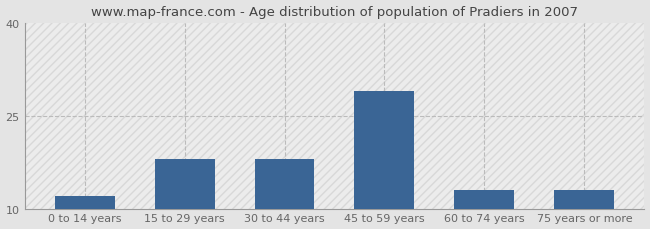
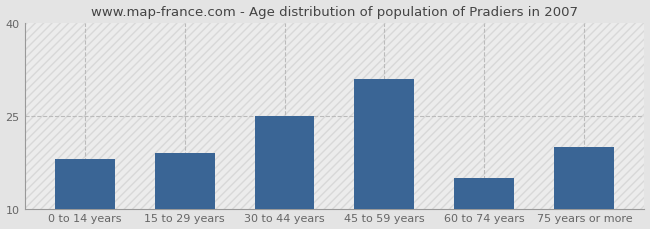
0 to 14 years: 12 -> 18
15 to 29 years: 18 -> 19
30 to 44 years: 18 -> 25
45 to 59 years: 29 -> 31
60 to 74 years: 13 -> 15
75 years or more: 13 -> 20
